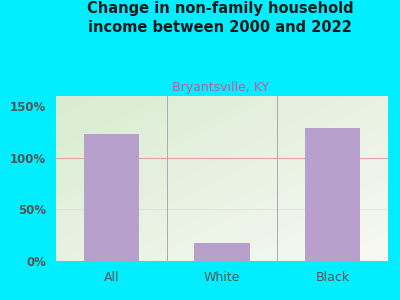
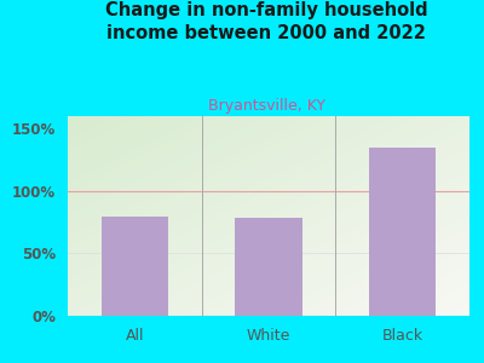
All: 123% -> 80%
White: 17% -> 79%
Black: 129% -> 135%
